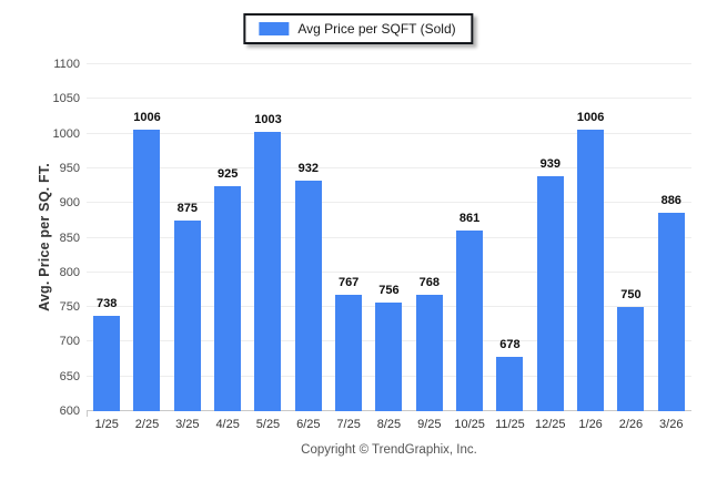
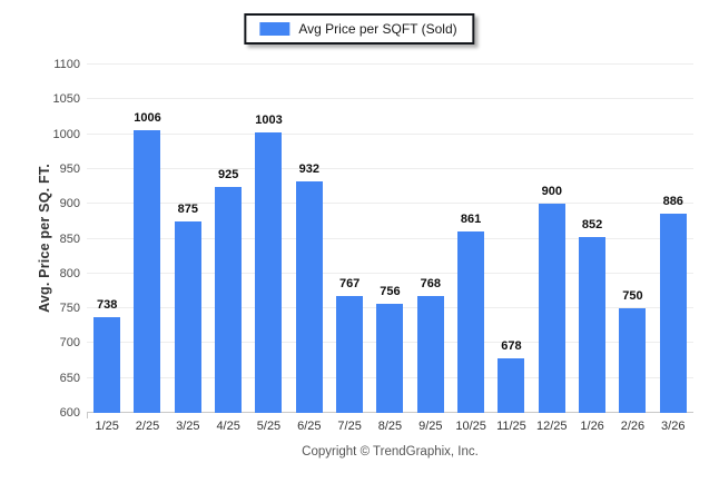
12/25: 939 -> 900
1/26: 1006 -> 852
